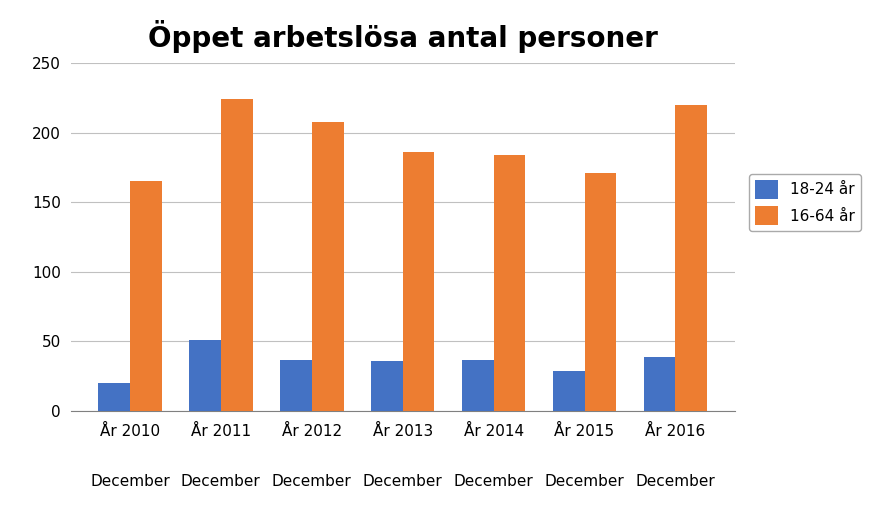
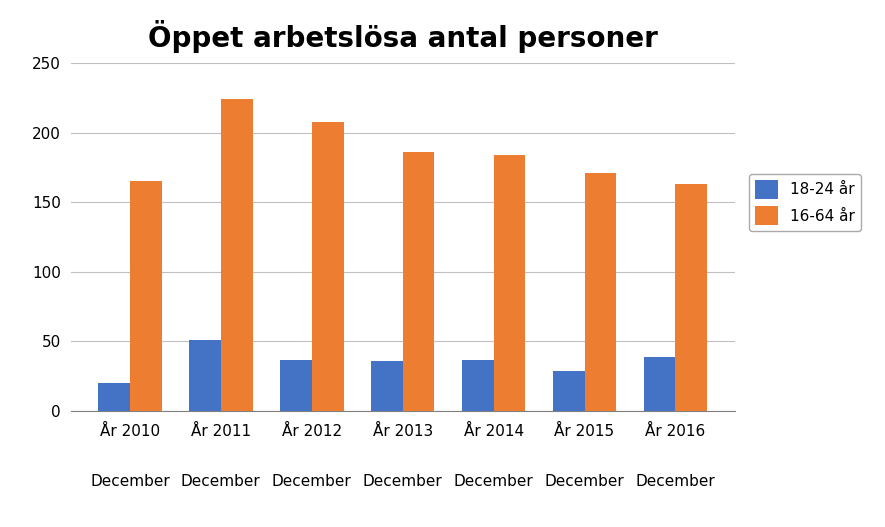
16-64 år/År 2016: 220 -> 163
